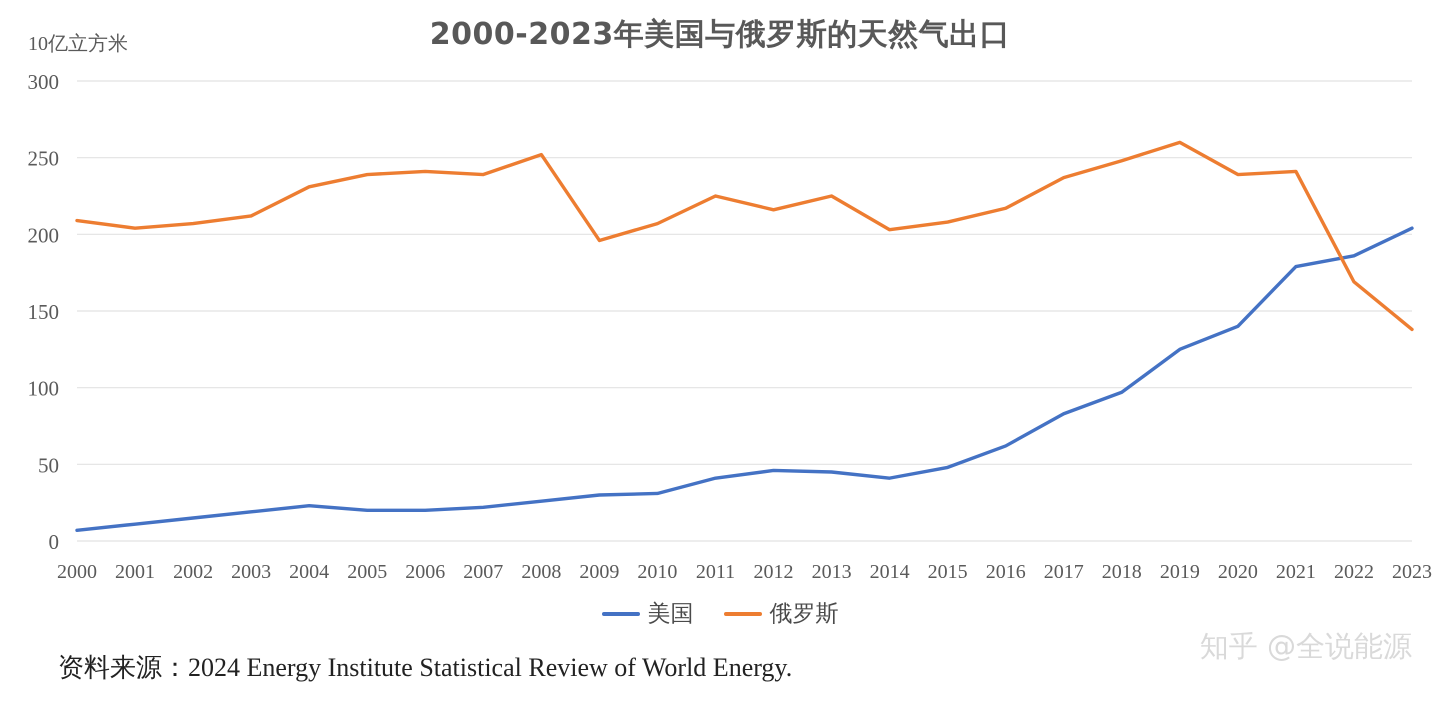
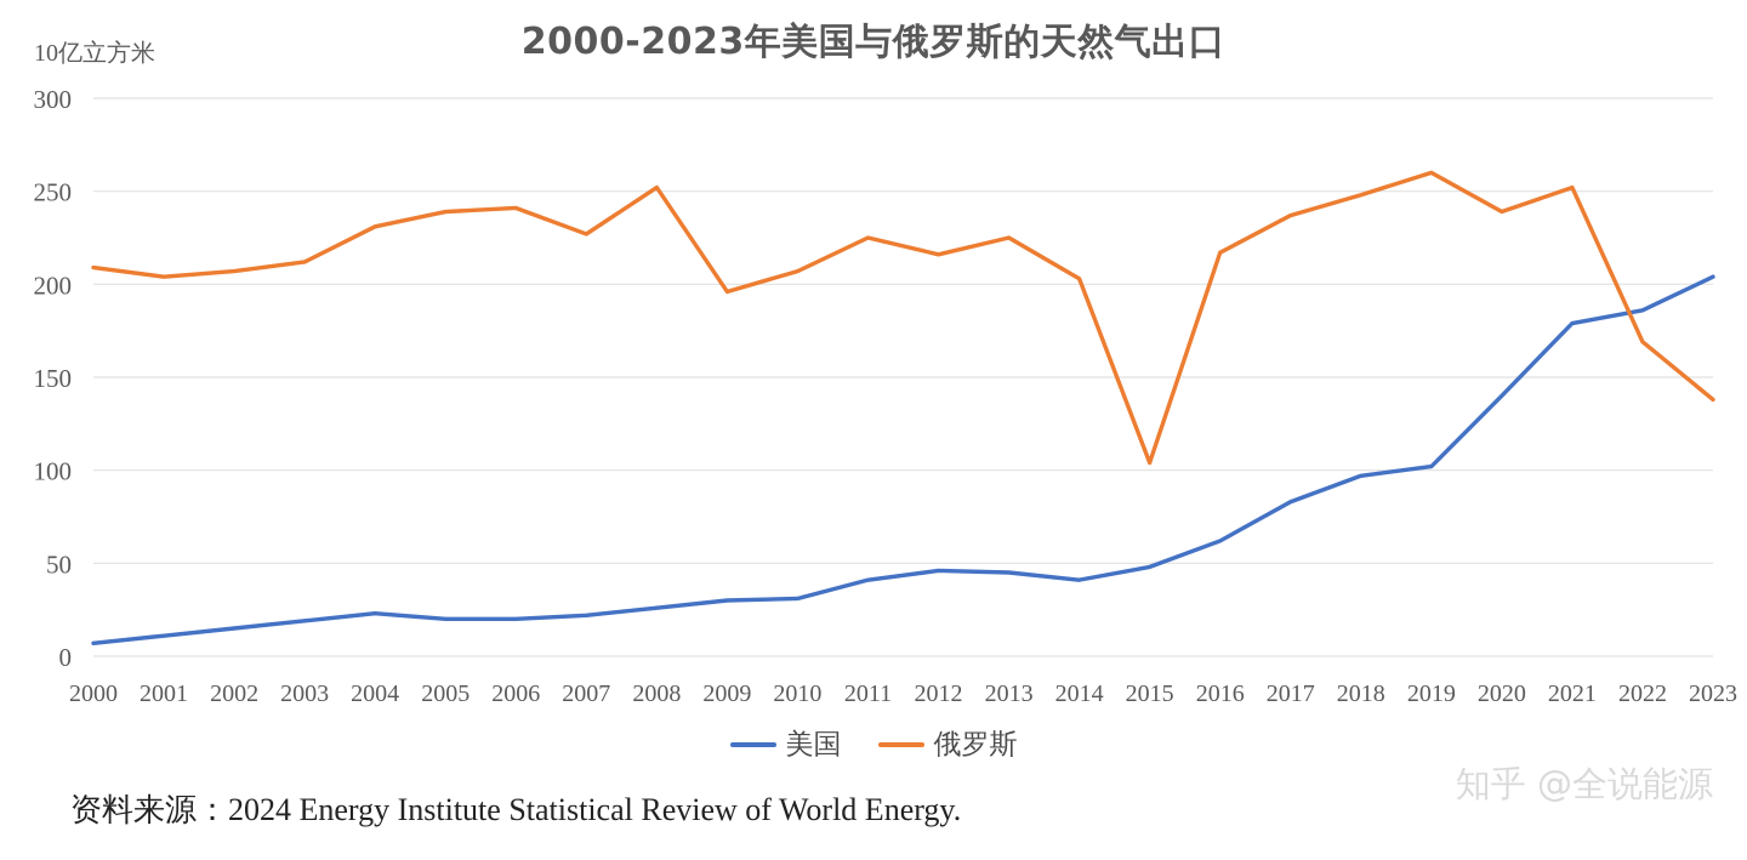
俄罗斯/2007: 239 -> 227
俄罗斯/2015: 208 -> 104
美国/2019: 125 -> 102
俄罗斯/2021: 241 -> 252
